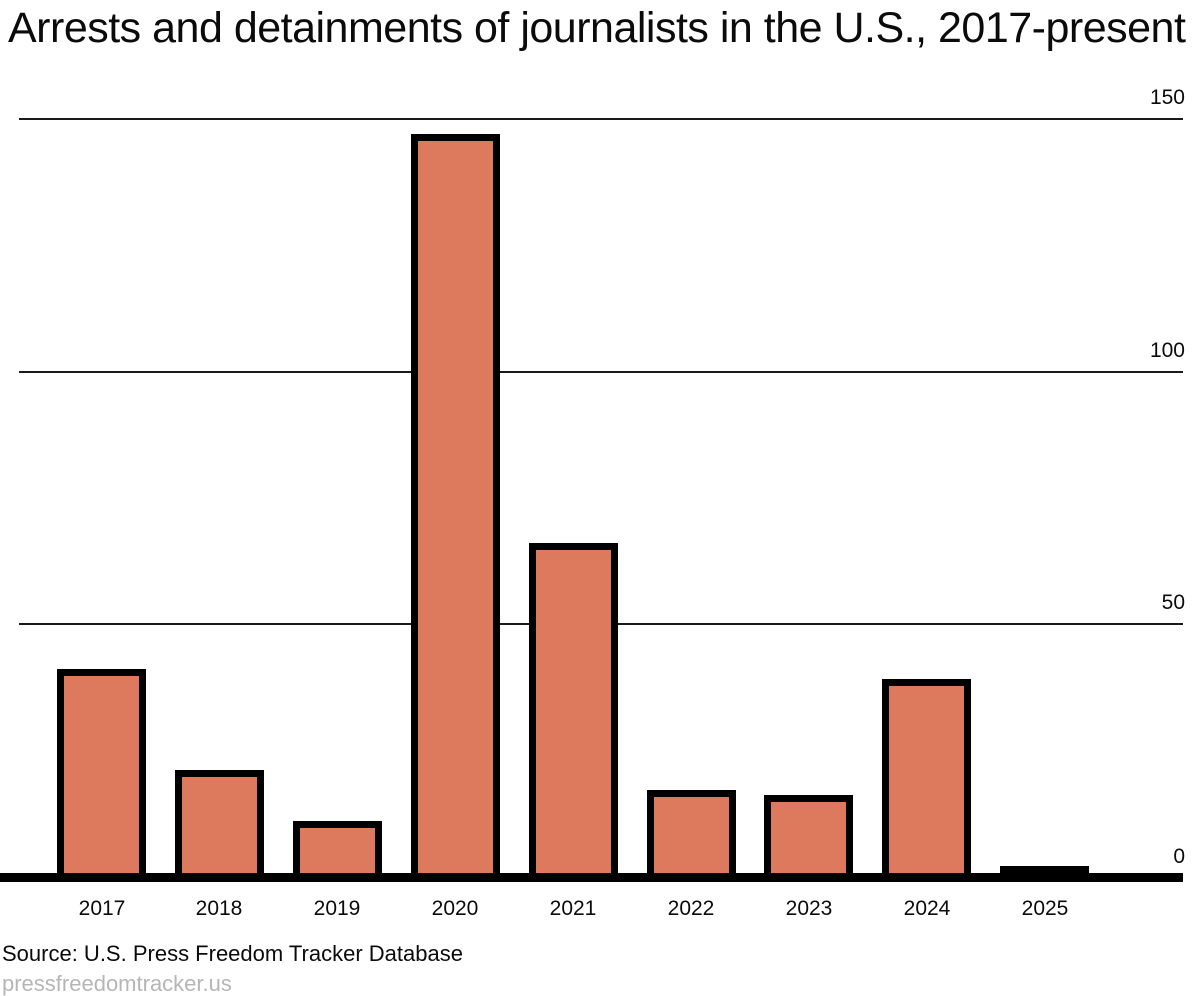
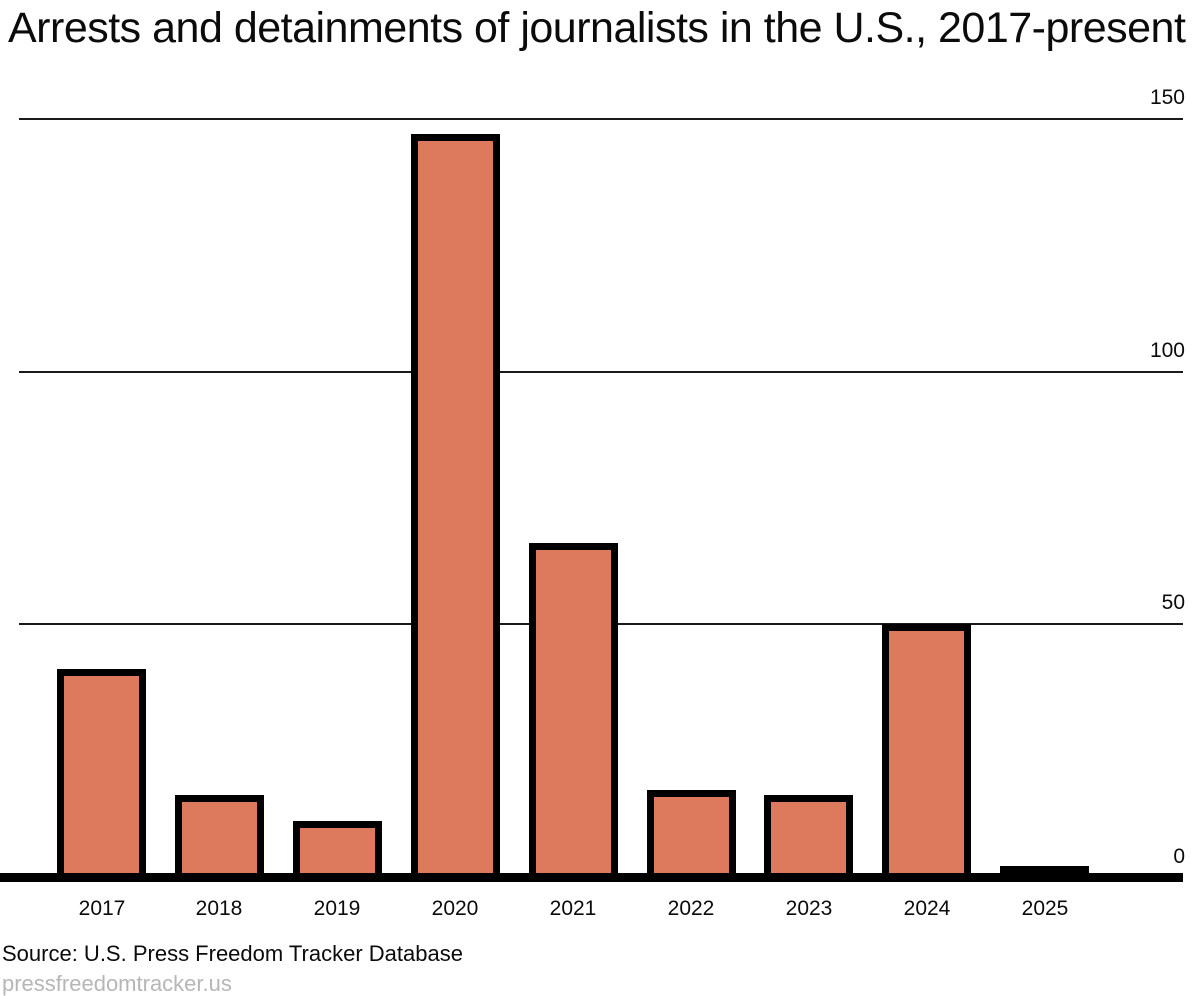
2018: 21 -> 16
2024: 39 -> 50
